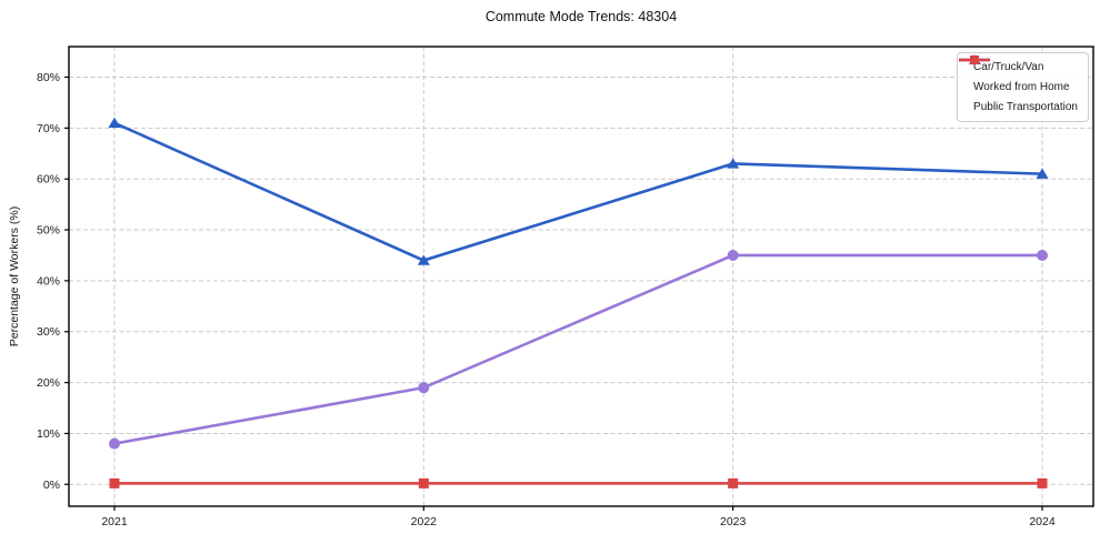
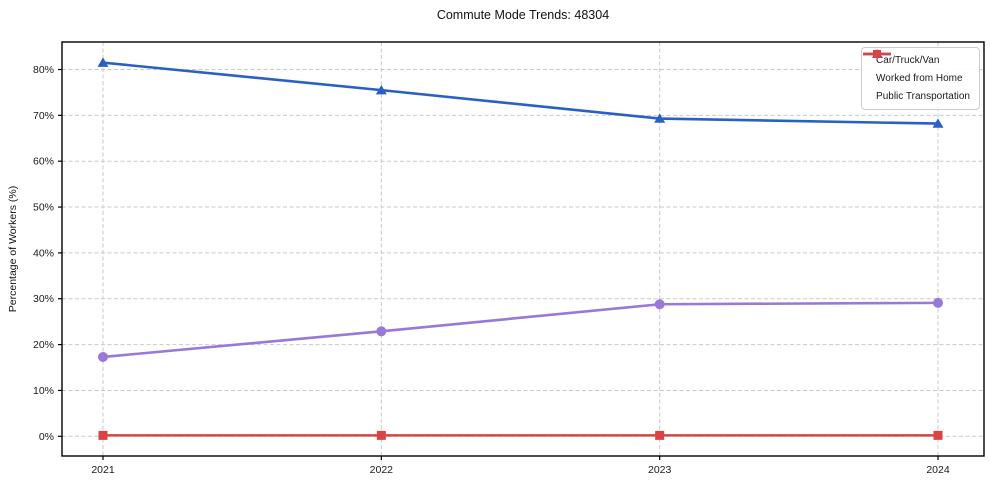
Car/Truck/Van/2021: 71% -> 82%
Worked from Home/2021: 8% -> 17%
Car/Truck/Van/2022: 44% -> 76%
Worked from Home/2022: 19% -> 23%
Car/Truck/Van/2023: 63% -> 69%
Worked from Home/2023: 45% -> 29%
Car/Truck/Van/2024: 61% -> 68%
Worked from Home/2024: 45% -> 29%
